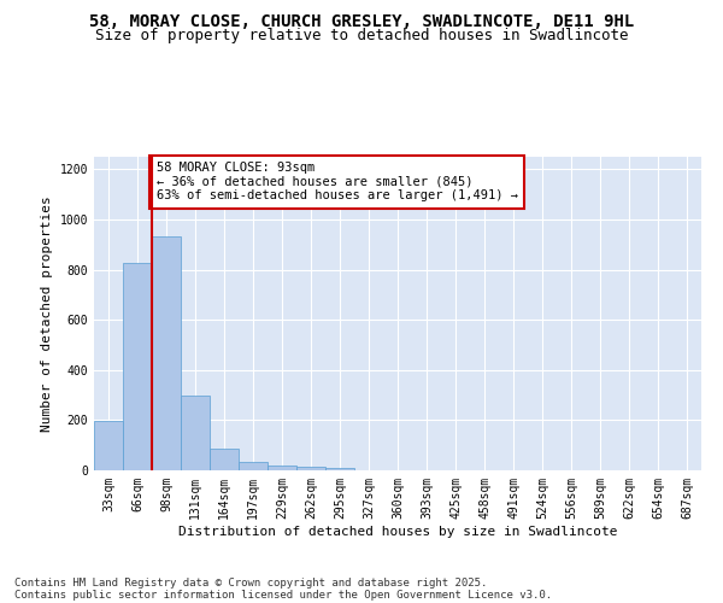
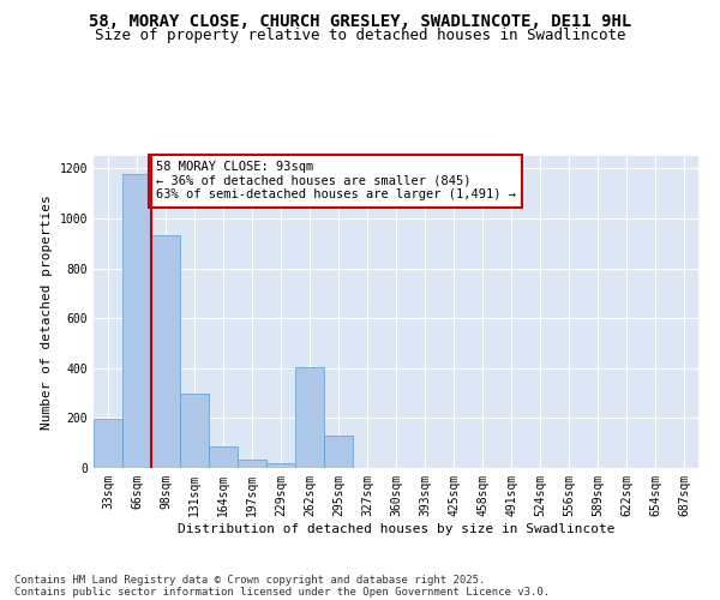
66sqm: 825 -> 1180
262sqm: 15 -> 405
295sqm: 10 -> 130
